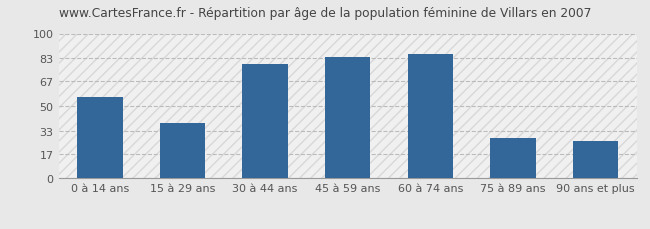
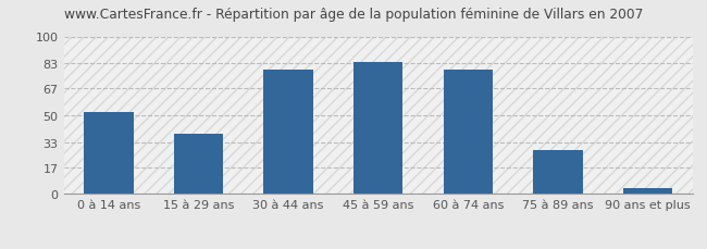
0 à 14 ans: 56 -> 52
60 à 74 ans: 86 -> 79
90 ans et plus: 26 -> 4
